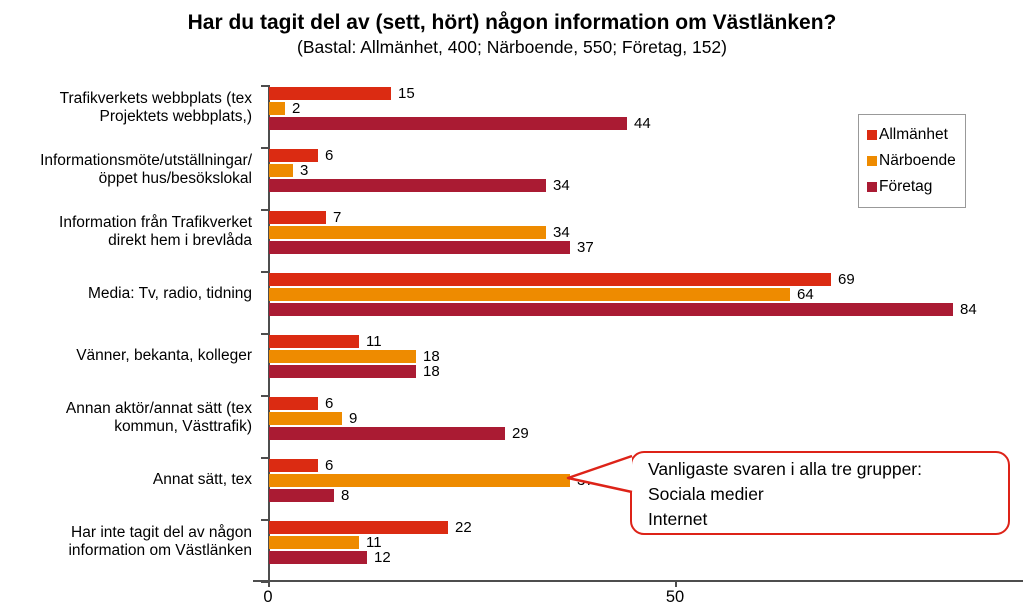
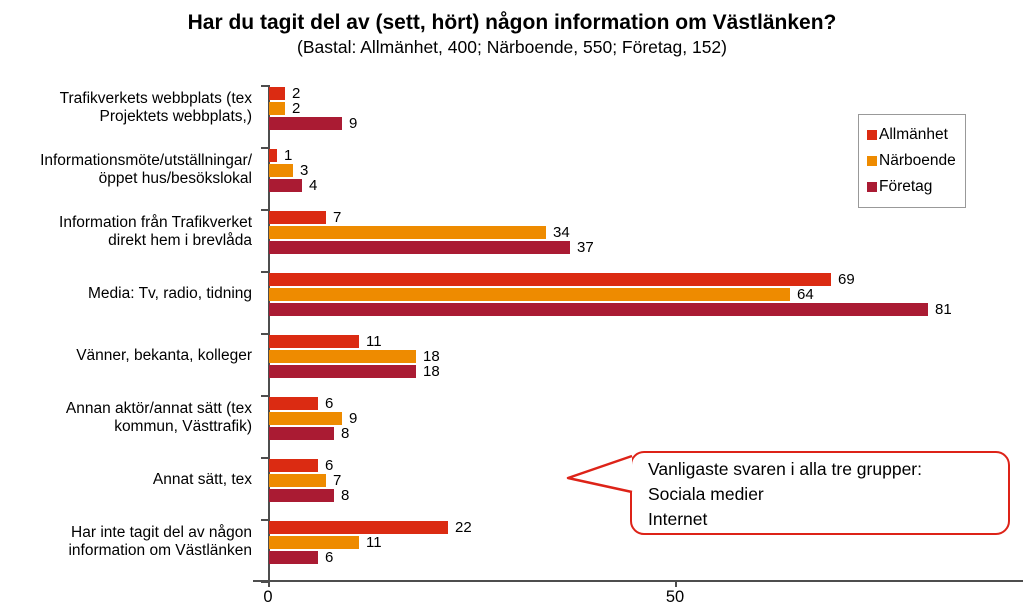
Allmänhet/Trafikverkets webbplats (tex Projektets webbplats,): 15 -> 2
Företag/Trafikverkets webbplats (tex Projektets webbplats,): 44 -> 9
Allmänhet/Informationsmöte/utställningar/ öppet hus/besökslokal: 6 -> 1
Företag/Informationsmöte/utställningar/ öppet hus/besökslokal: 34 -> 4
Företag/Media: Tv, radio, tidning: 84 -> 81
Företag/Annan aktör/annat sätt (tex kommun, Västtrafik): 29 -> 8
Närboende/Annat sätt, tex: 37 -> 7
Företag/Har inte tagit del av någon information om Västlänken: 12 -> 6
